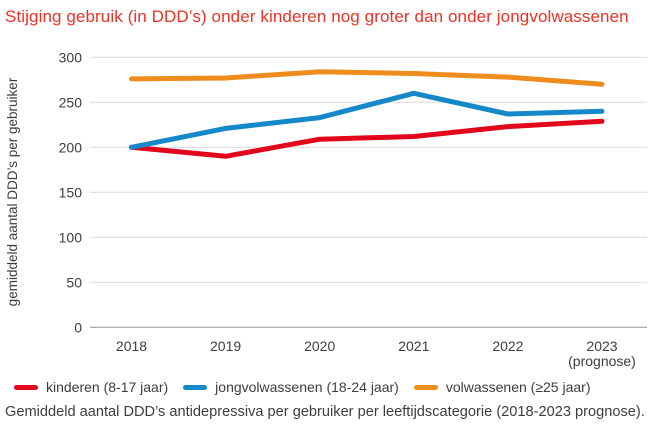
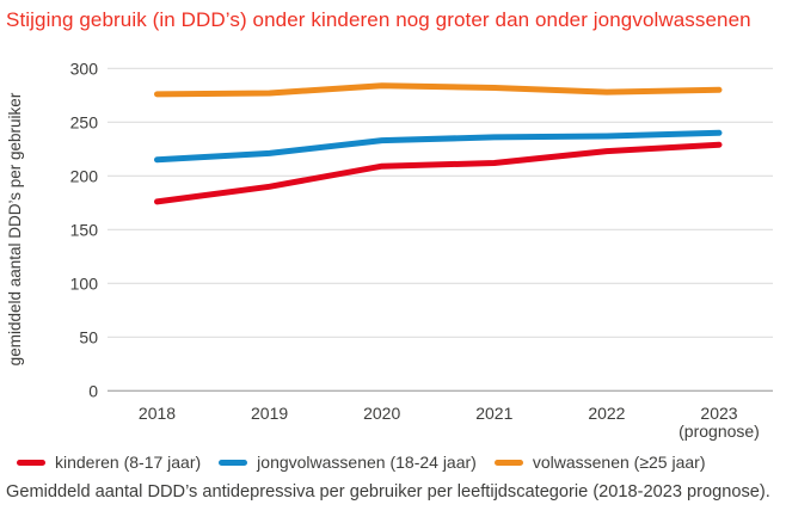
kinderen (8-17 jaar)/2018: 200 -> 180
jongvolwassenen (18-24 jaar)/2018: 200 -> 220
jongvolwassenen (18-24 jaar)/2021: 260 -> 240
volwassenen (≥25 jaar)/2023 (prognose): 270 -> 280
